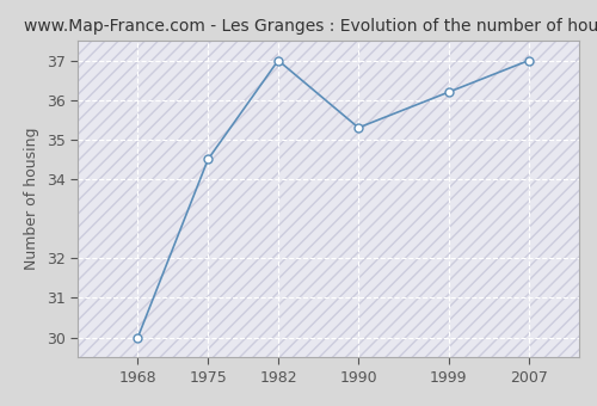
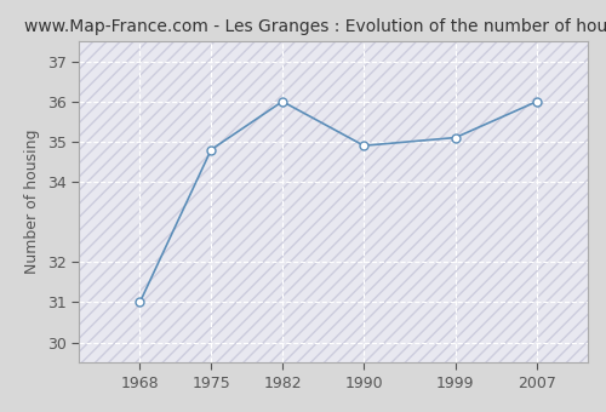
1968: 30.0 -> 31.0
1975: 34.5 -> 34.8
1982: 37.0 -> 36.0
1990: 35.3 -> 34.9
1999: 36.2 -> 35.1
2007: 37.0 -> 36.0
